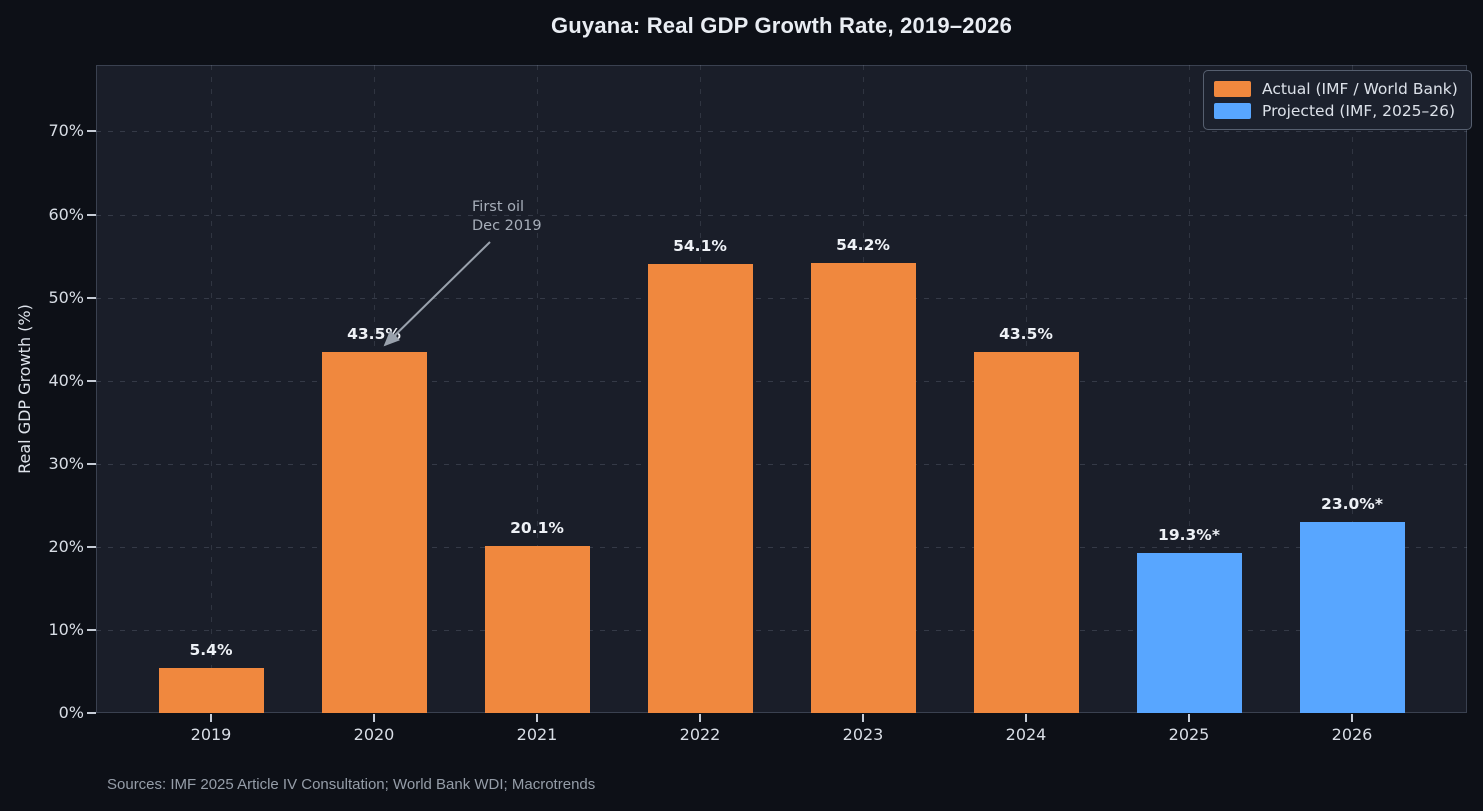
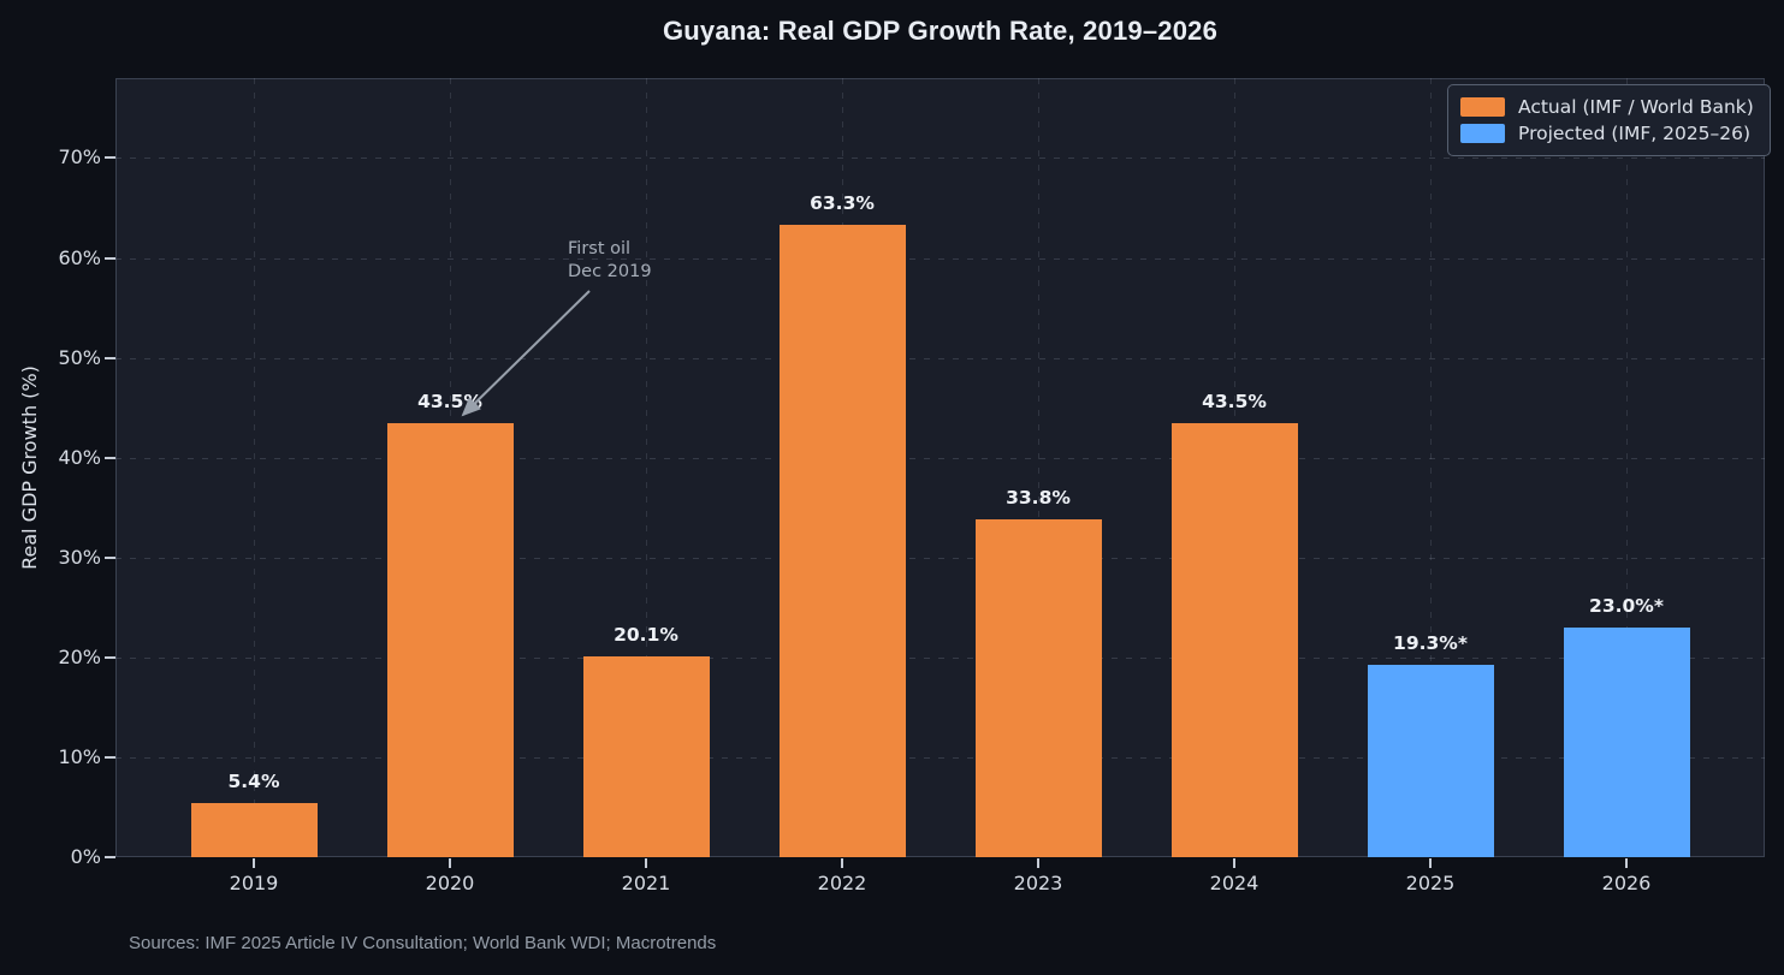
2022: 54.1% -> 63.3%
2023: 54.2% -> 33.8%
